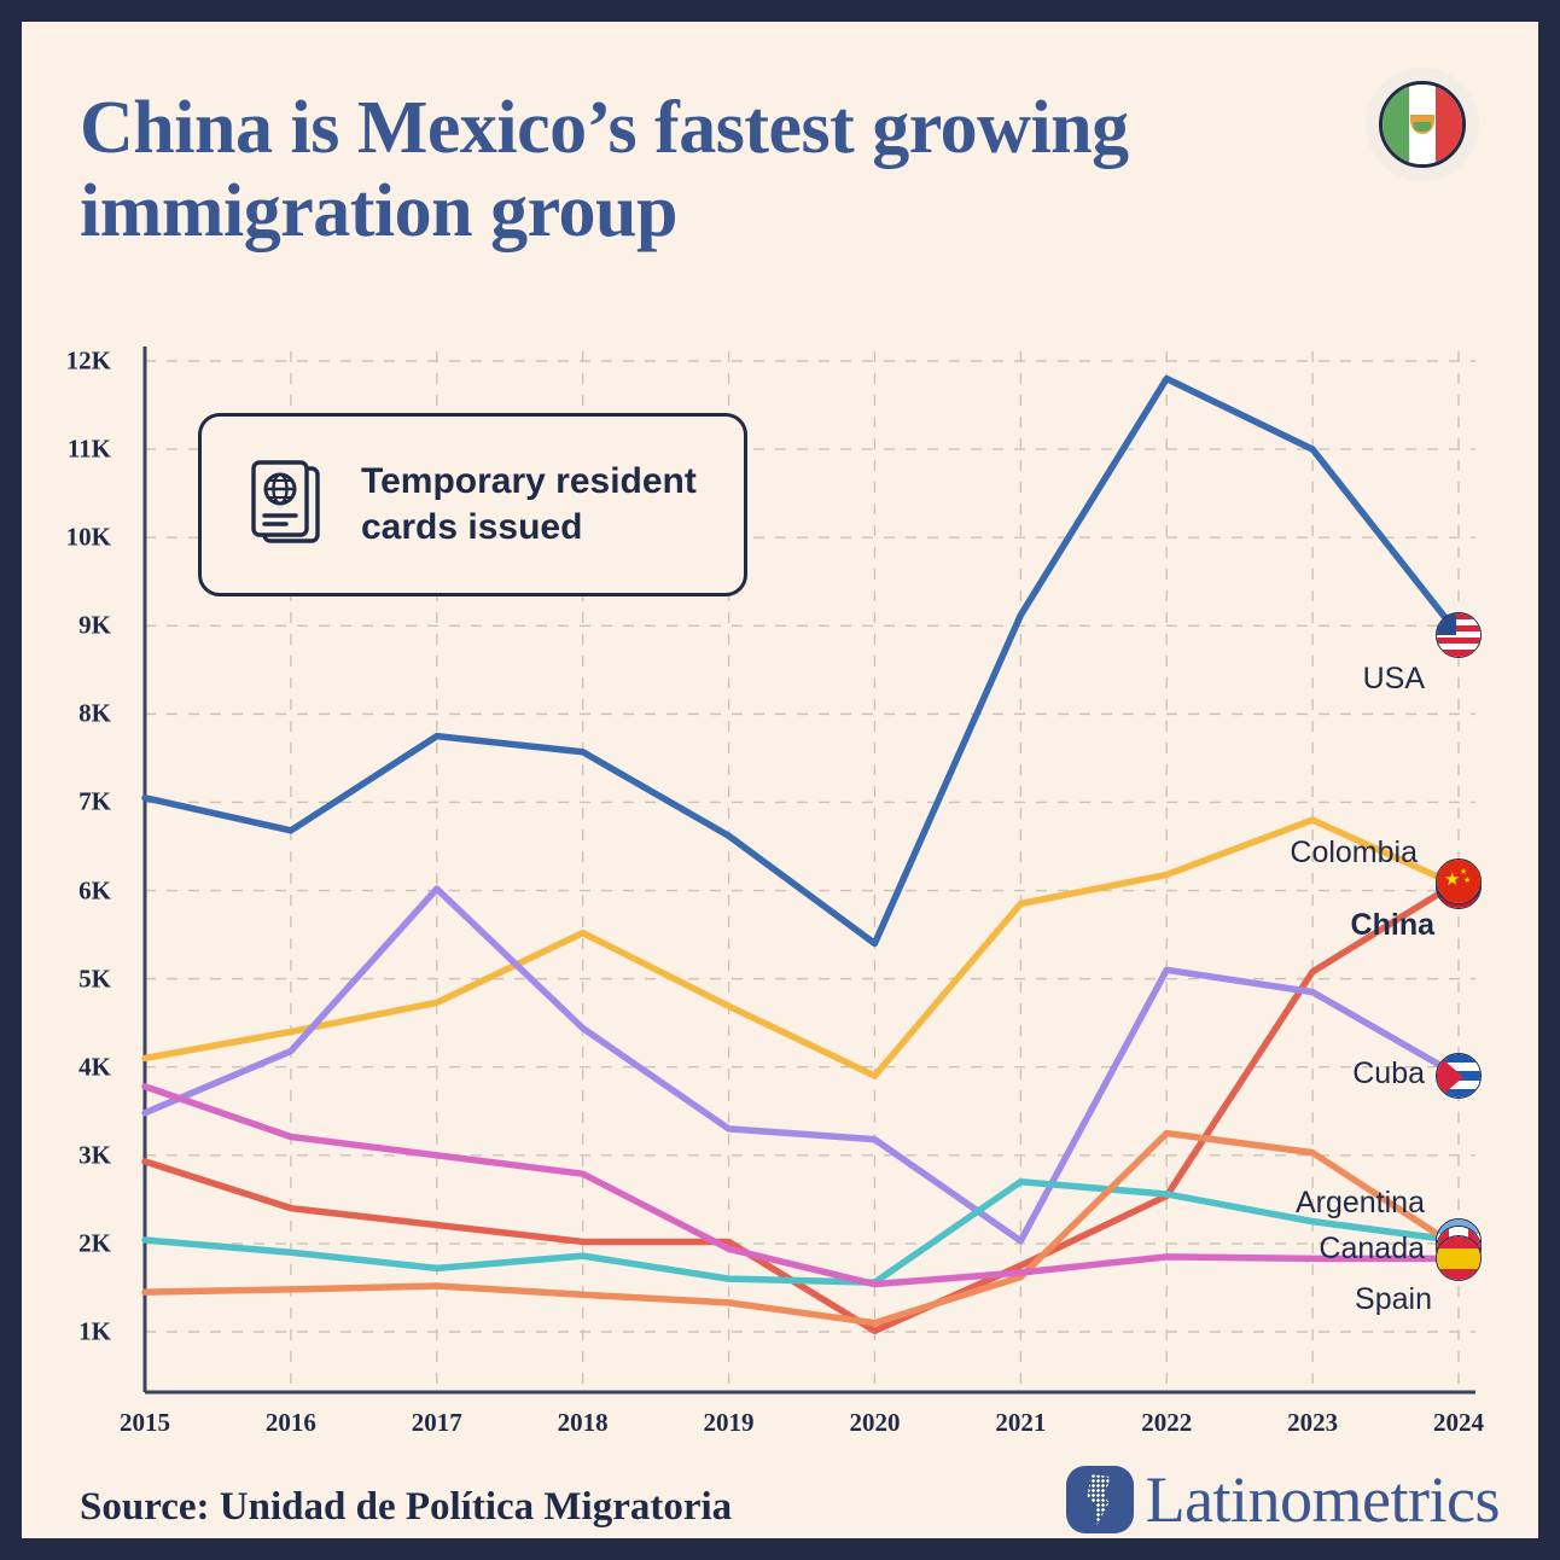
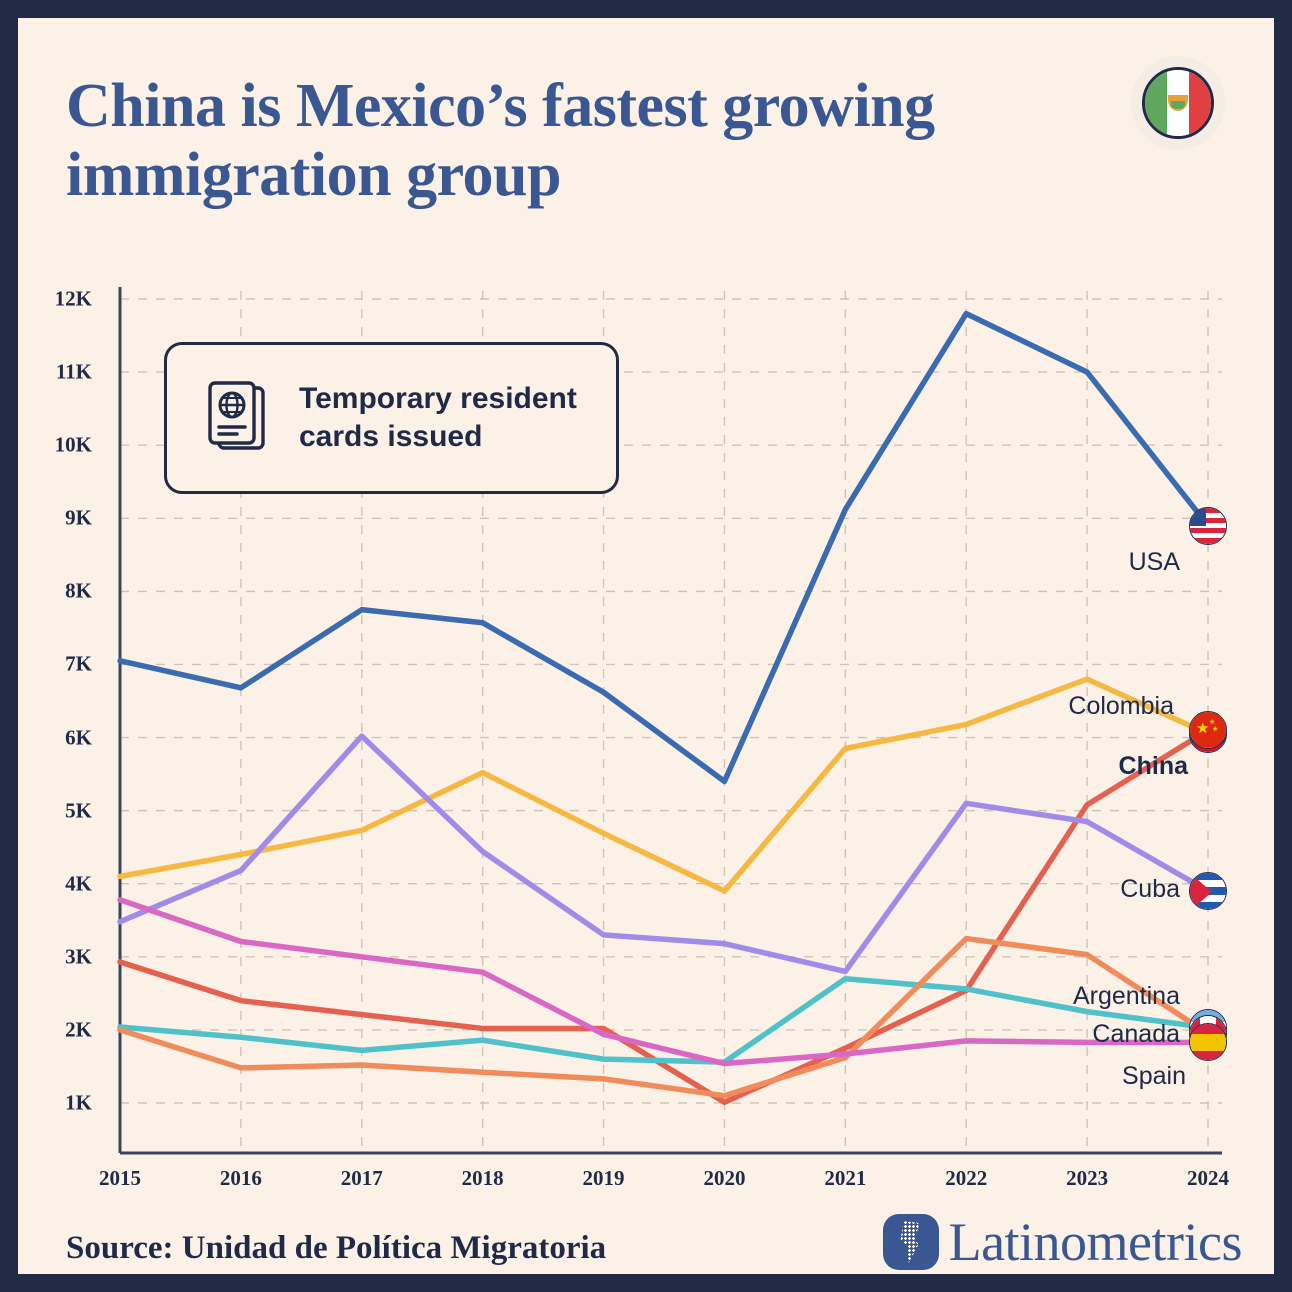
Canada/2015: 1.4K -> 2.0K
Cuba/2021: 2.0K -> 2.8K
